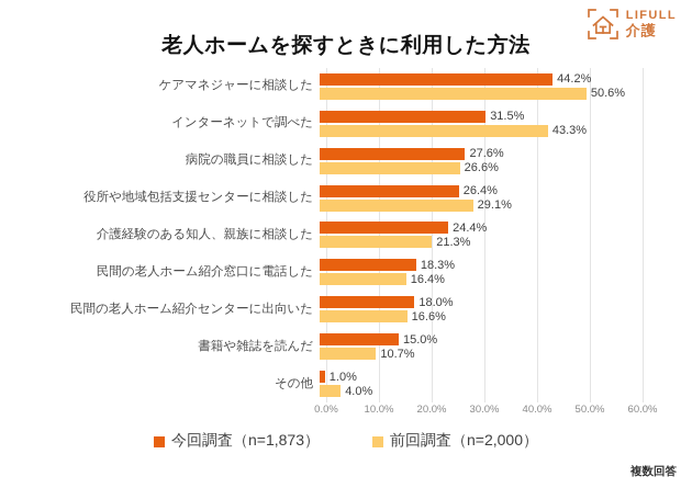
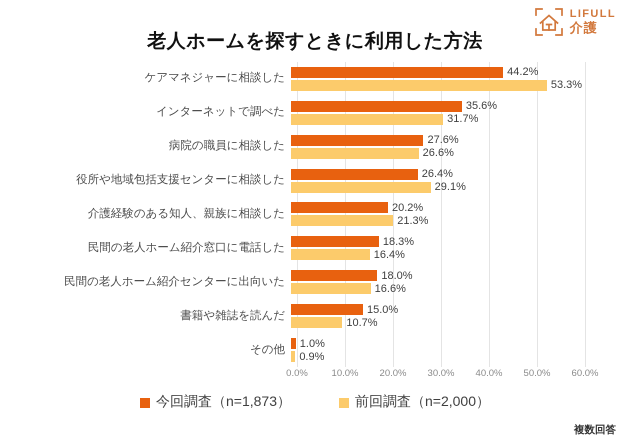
前回調査（n=2,000）/ケアマネジャーに相談した: 50.6% -> 53.3%
今回調査（n=1,873）/インターネットで調べた: 31.5% -> 35.6%
前回調査（n=2,000）/インターネットで調べた: 43.3% -> 31.7%
今回調査（n=1,873）/介護経験のある知人、親族に相談した: 24.4% -> 20.2%
前回調査（n=2,000）/その他: 4.0% -> 0.9%
